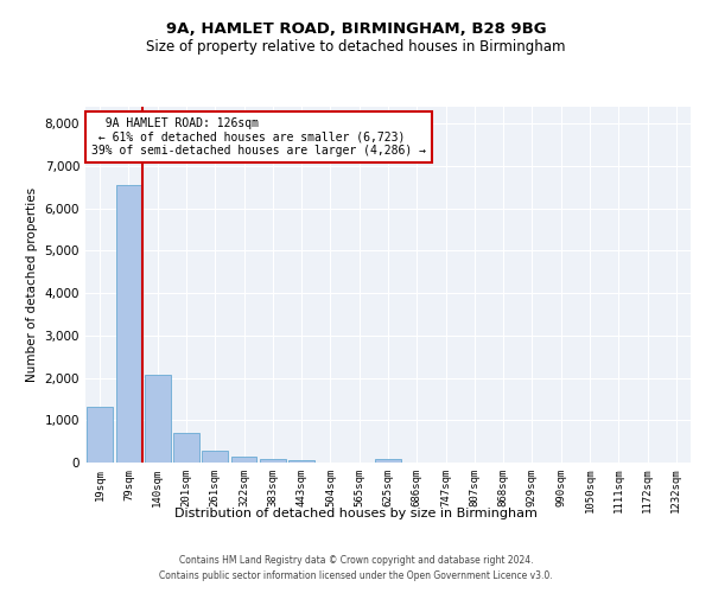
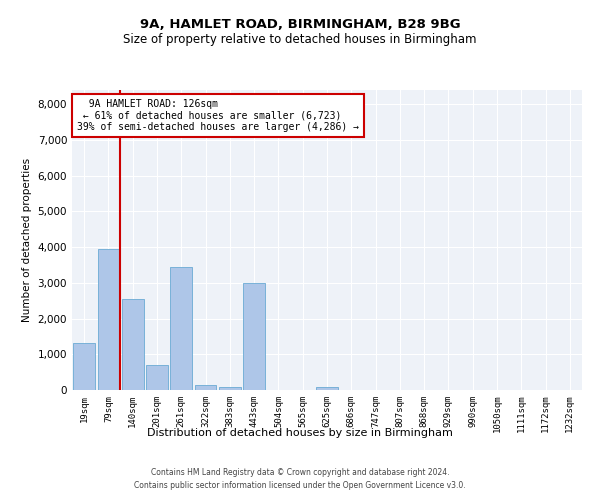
79sqm: 6,560 -> 3,950
140sqm: 2,080 -> 2,550
261sqm: 280 -> 3,450
443sqm: 60 -> 3,000
